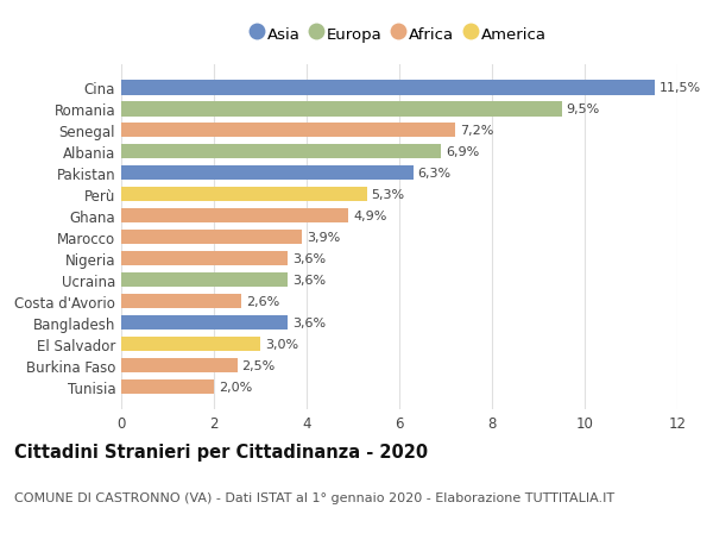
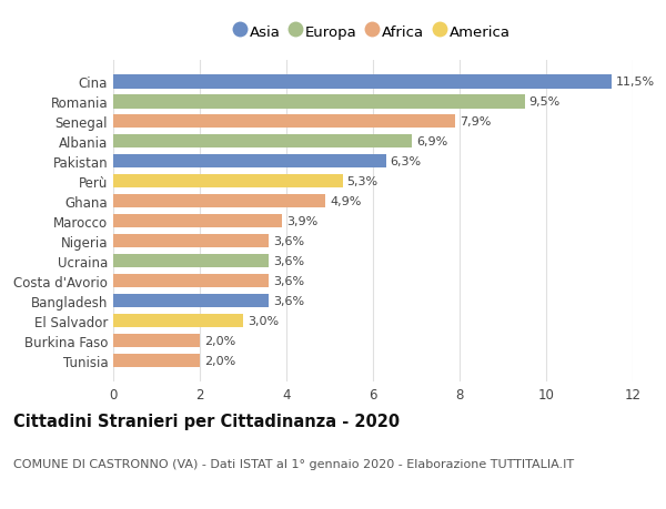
Senegal: 7,2% -> 7,9%
Costa d'Avorio: 2,6% -> 3,6%
Burkina Faso: 2,5% -> 2,0%
